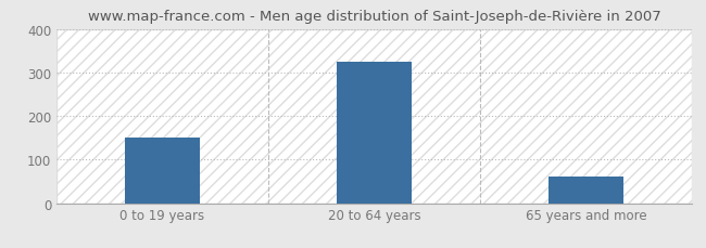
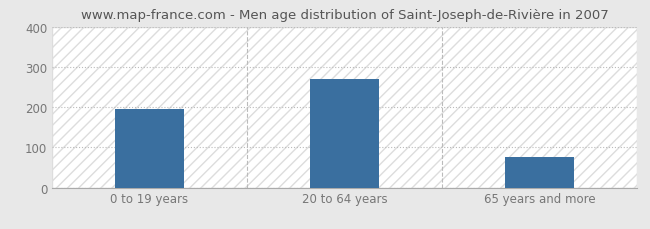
0 to 19 years: 150 -> 195
20 to 64 years: 325 -> 270
65 years and more: 62 -> 75
